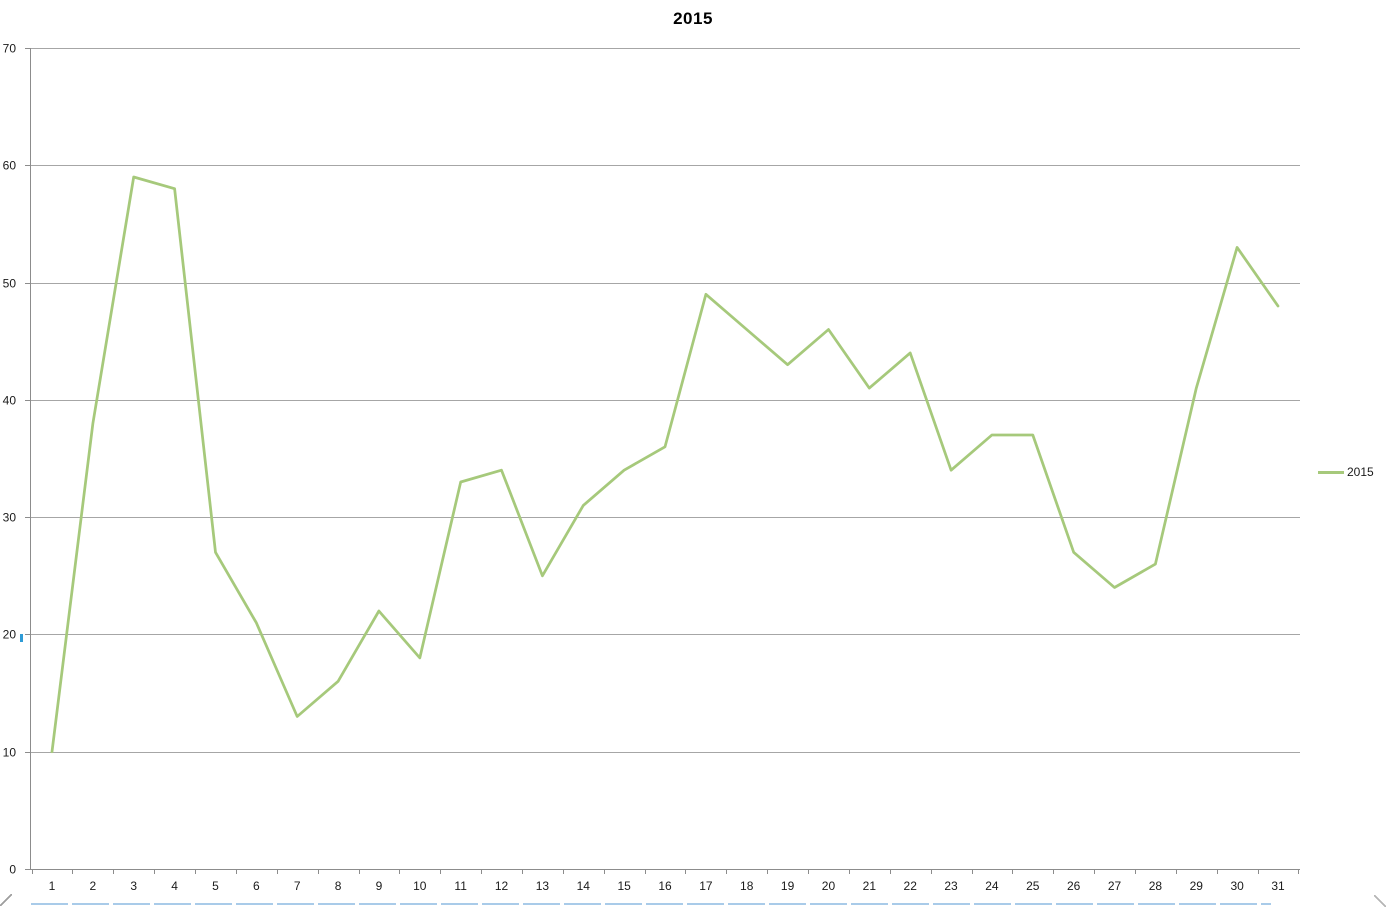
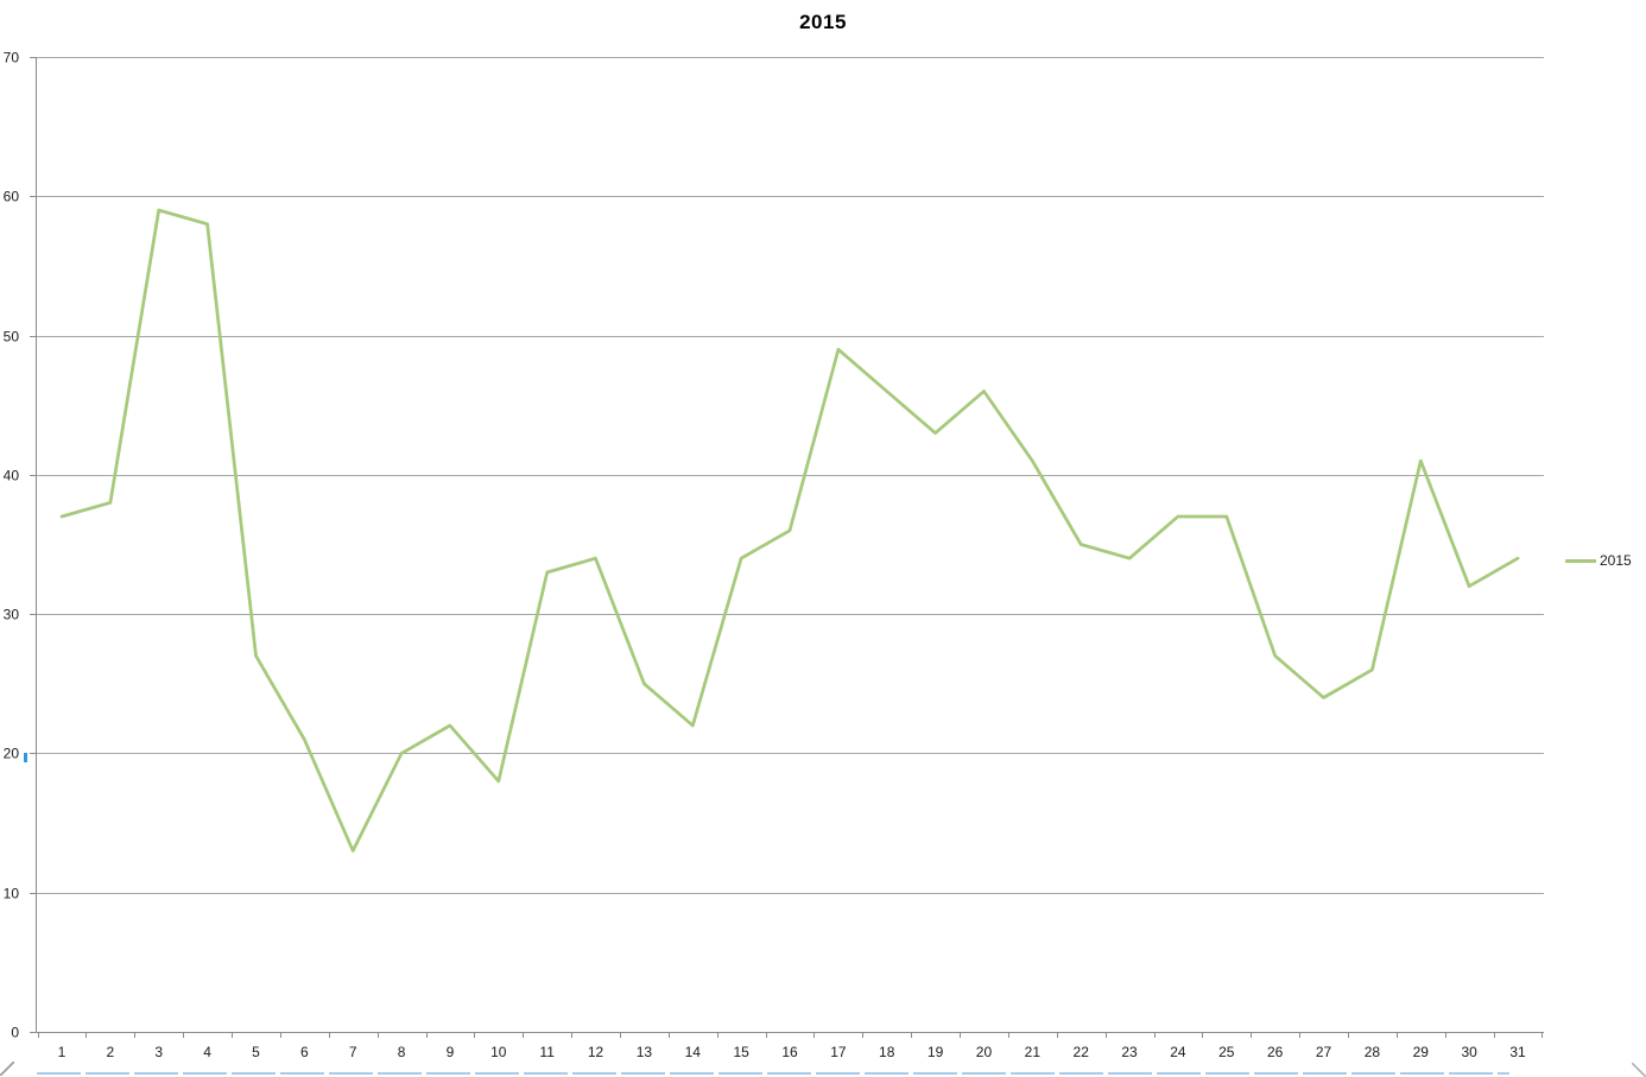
1: 10 -> 37
8: 16 -> 20
14: 31 -> 22
22: 44 -> 35
30: 53 -> 32
31: 48 -> 34
